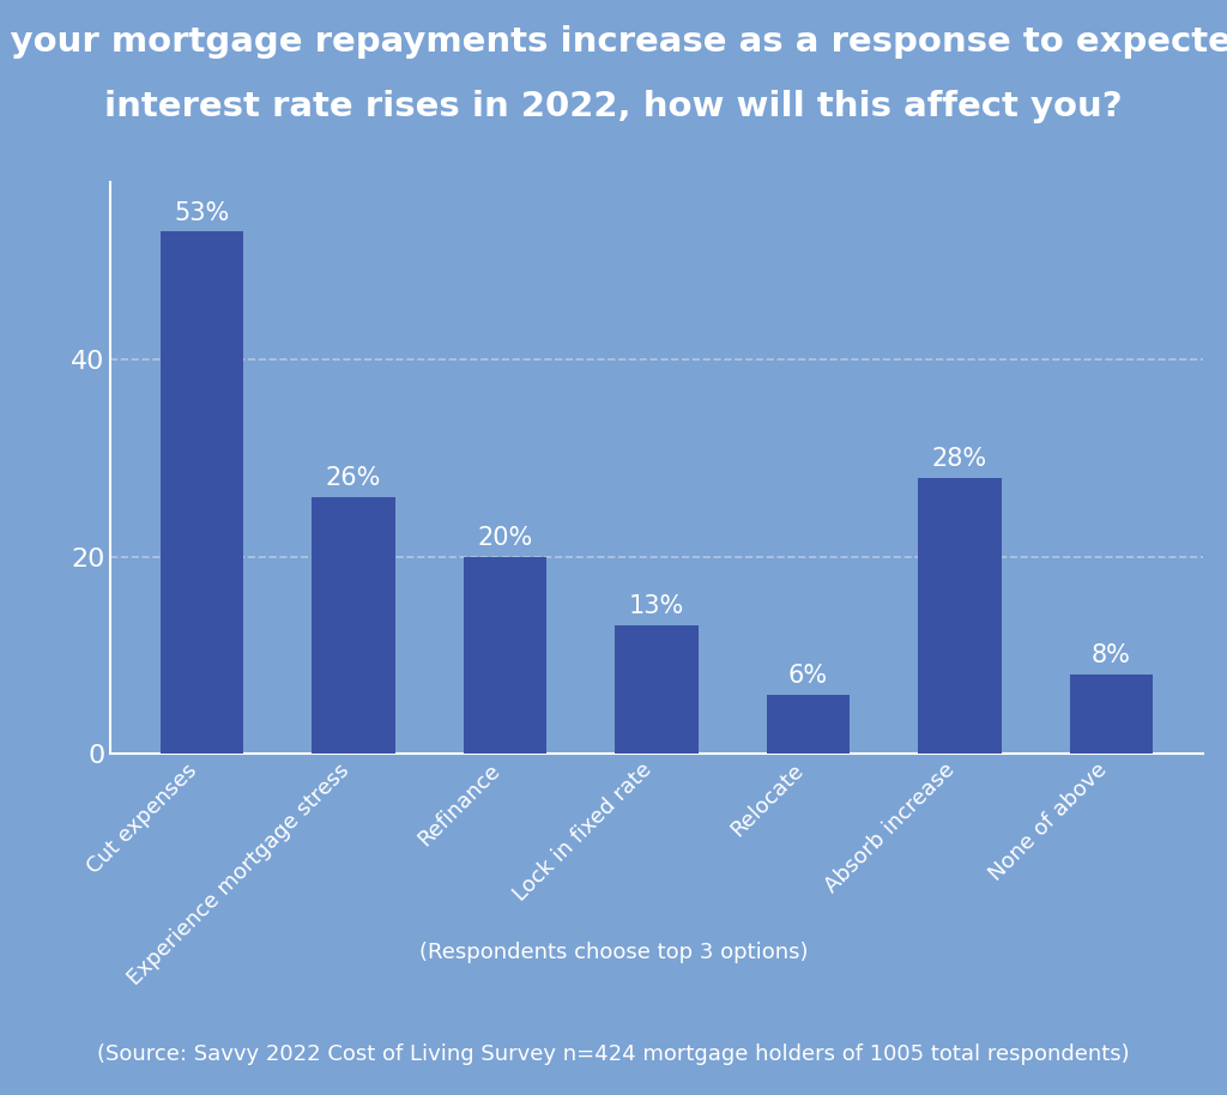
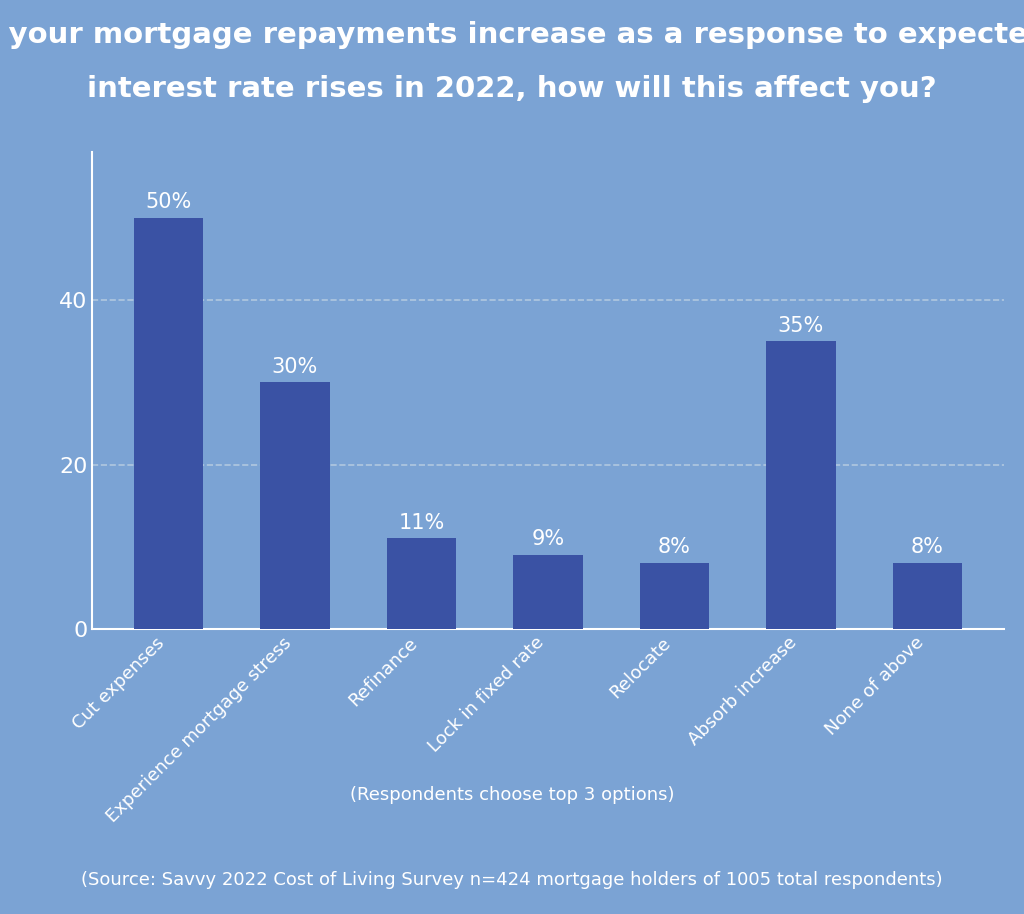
Cut expenses: 53% -> 50%
Experience mortgage stress: 26% -> 30%
Refinance: 20% -> 11%
Lock in fixed rate: 13% -> 9%
Relocate: 6% -> 8%
Absorb increase: 28% -> 35%
